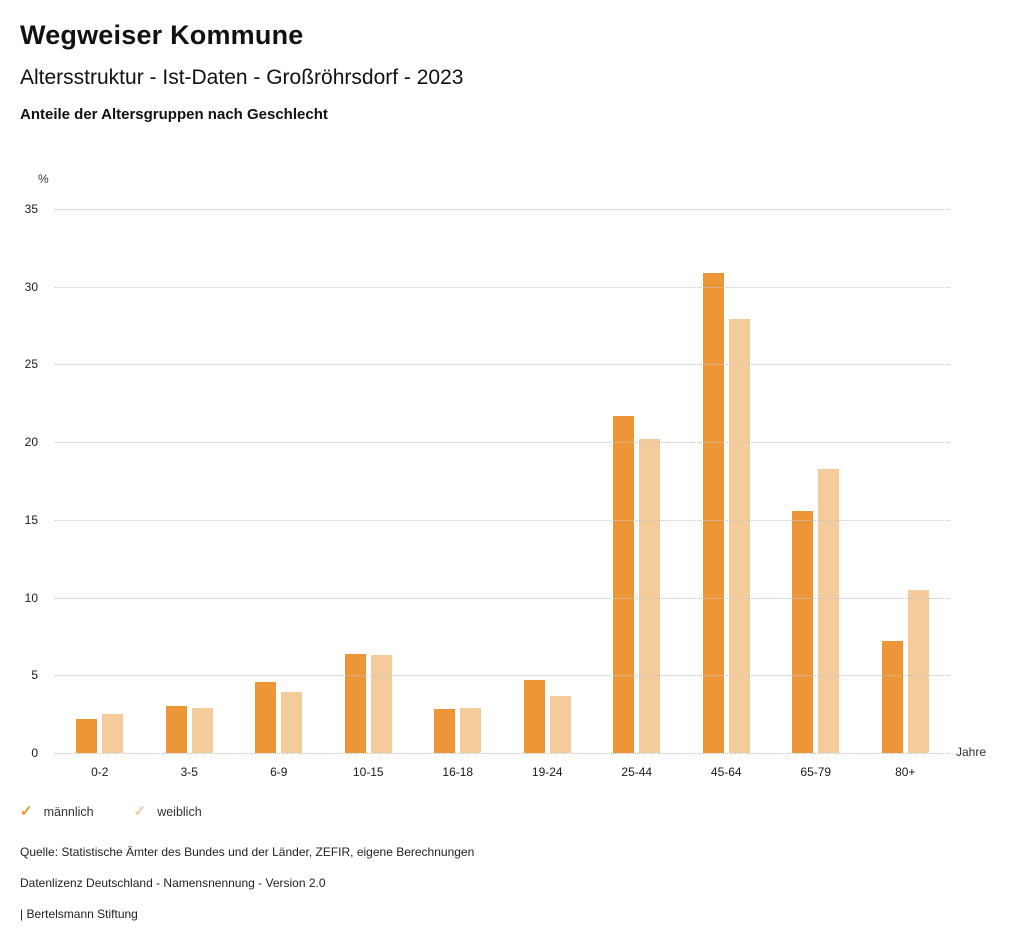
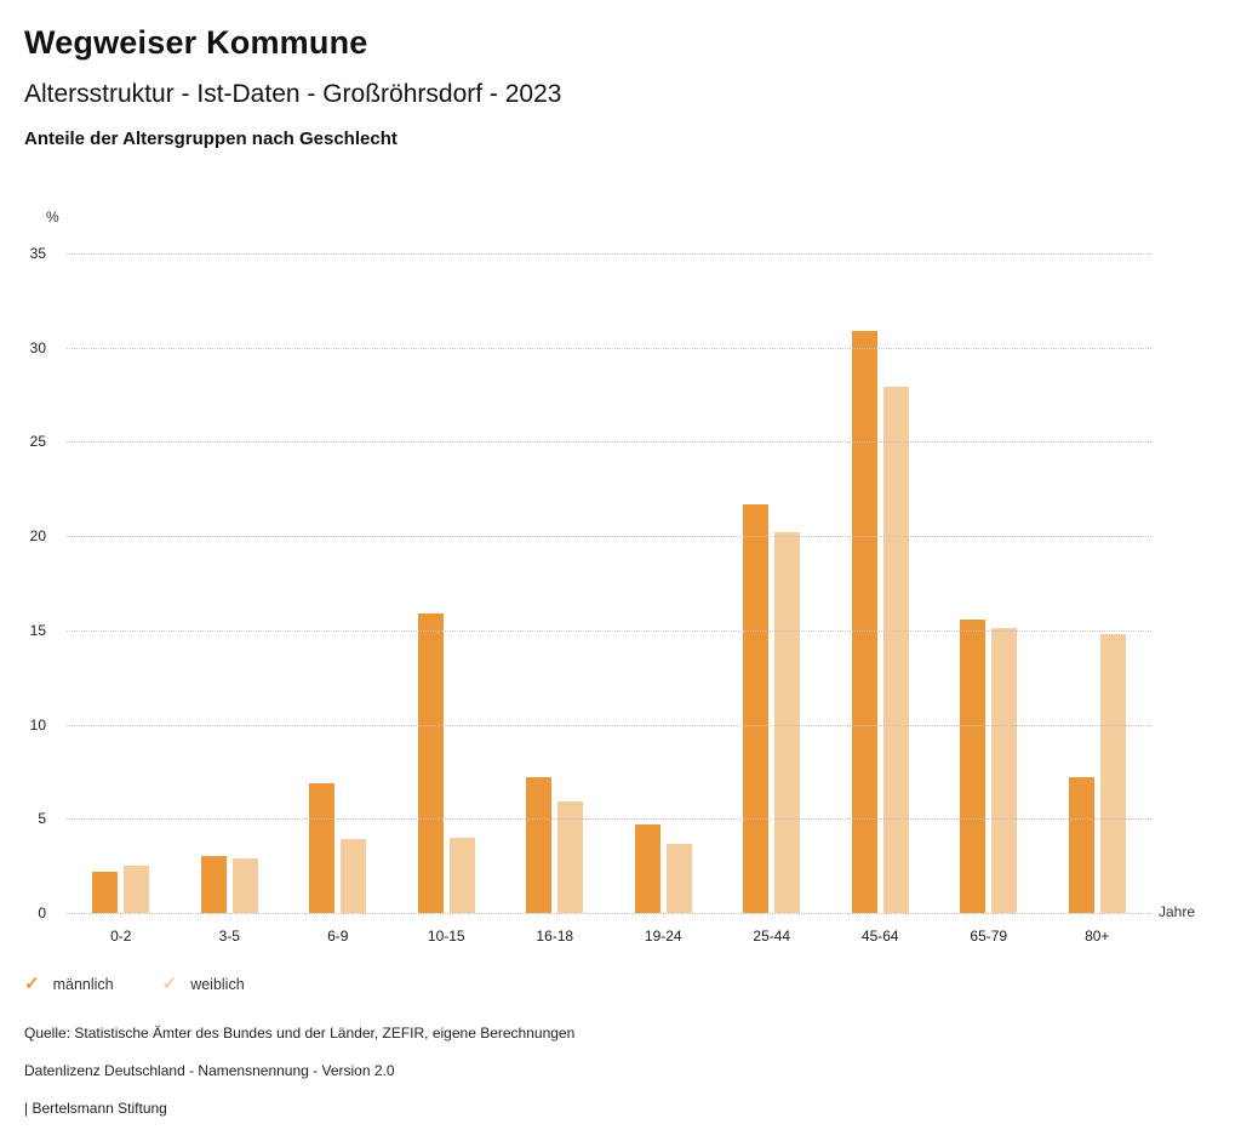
männlich/6-9: 4.6 -> 6.9
männlich/10-15: 6.4 -> 15.9
weiblich/10-15: 6.3 -> 4.0
männlich/16-18: 2.8 -> 7.2
weiblich/16-18: 2.9 -> 5.9
weiblich/65-79: 18.3 -> 15.1
weiblich/80+: 10.5 -> 14.8
